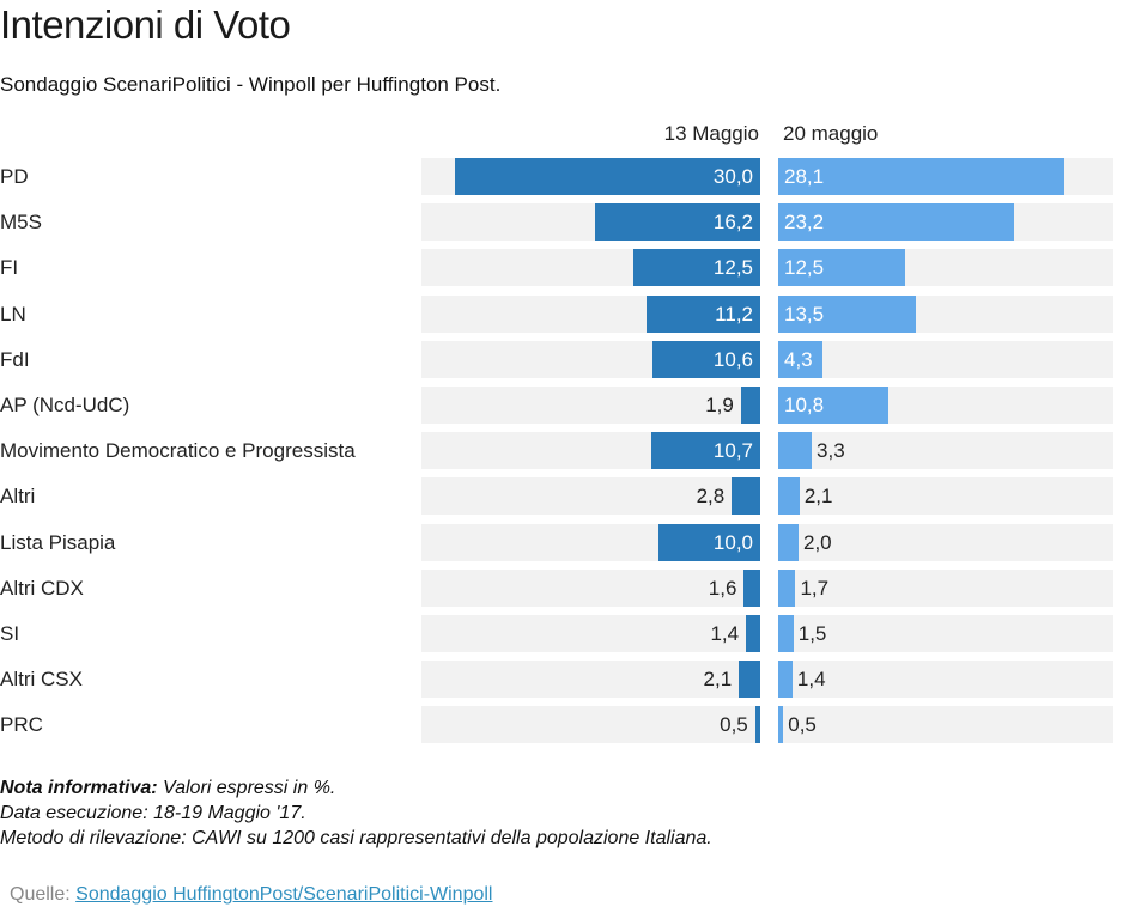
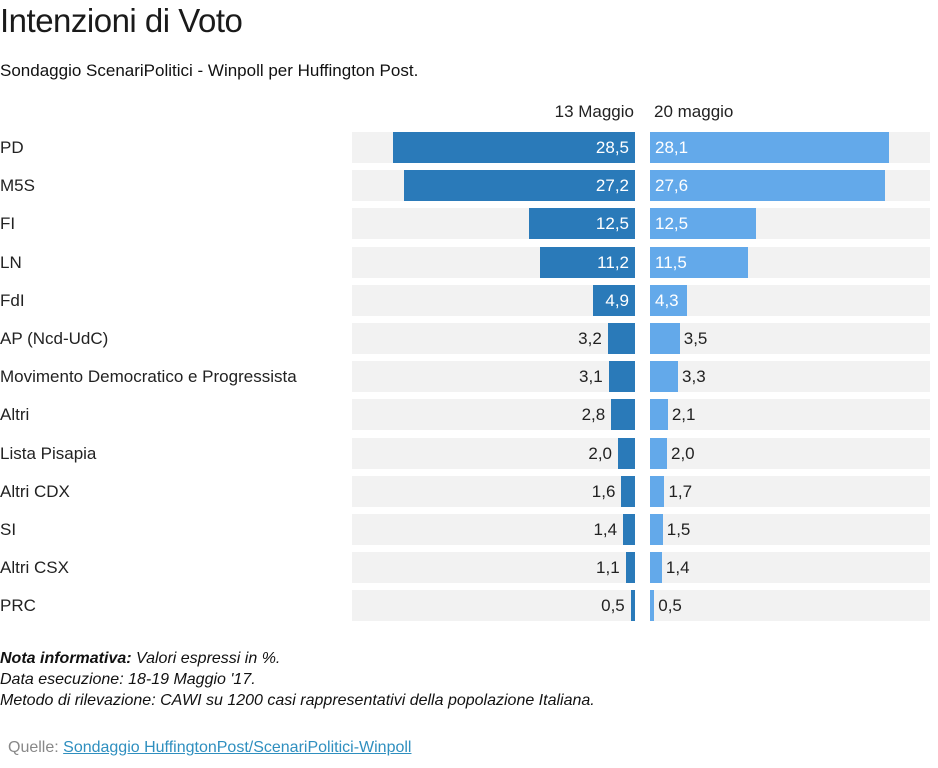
13 Maggio/PD: 30,0 -> 28,5
13 Maggio/M5S: 16,2 -> 27,2
20 maggio/M5S: 23,2 -> 27,6
20 maggio/LN: 13,5 -> 11,5
13 Maggio/FdI: 10,6 -> 4,9
13 Maggio/AP (Ncd-UdC): 1,9 -> 3,2
20 maggio/AP (Ncd-UdC): 10,8 -> 3,5
13 Maggio/Movimento Democratico e Progressista: 10,7 -> 3,1
13 Maggio/Lista Pisapia: 10,0 -> 2,0
13 Maggio/Altri CSX: 2,1 -> 1,1
